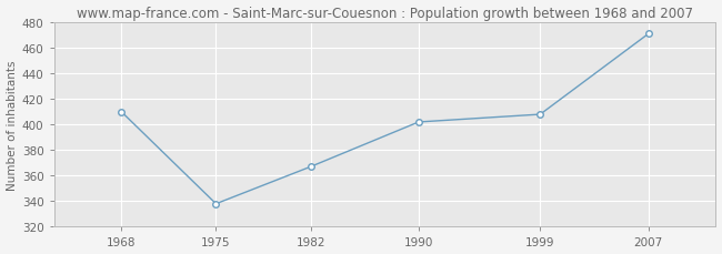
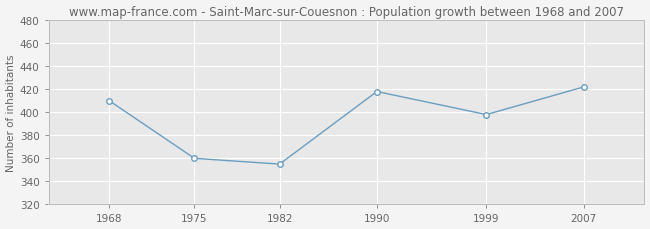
1975: 338 -> 360
1982: 367 -> 355
1990: 402 -> 418
1999: 408 -> 398
2007: 471 -> 422
